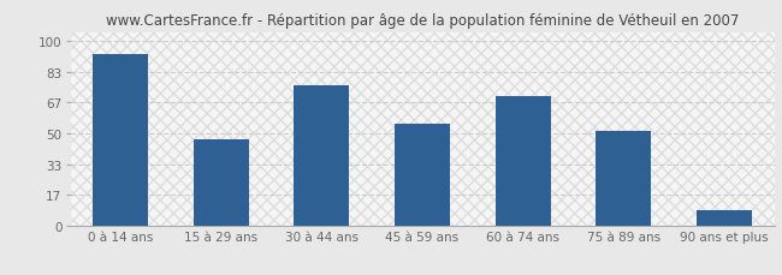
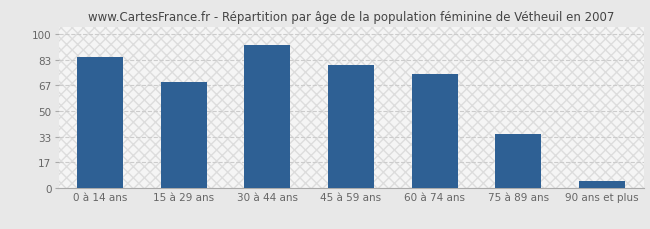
0 à 14 ans: 93 -> 85
15 à 29 ans: 47 -> 69
30 à 44 ans: 76 -> 93
45 à 59 ans: 55 -> 80
60 à 74 ans: 70 -> 74
75 à 89 ans: 51 -> 35
90 ans et plus: 8 -> 4
